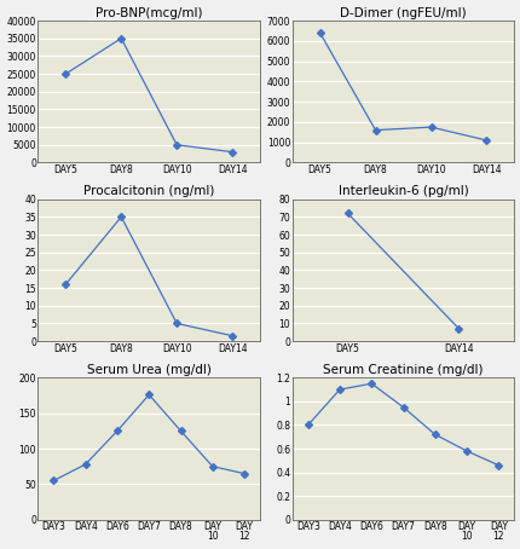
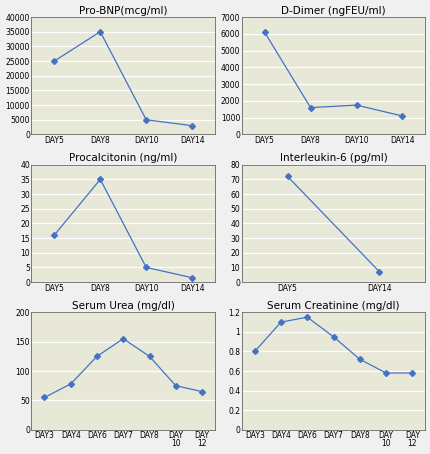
D-Dimer (ngFEU/ml)/DAY5: 6400 -> 6100
Serum Urea (mg/dl)/DAY7: 176 -> 155
Serum Creatinine (mg/dl)/DAY 12: 0.46 -> 0.58
